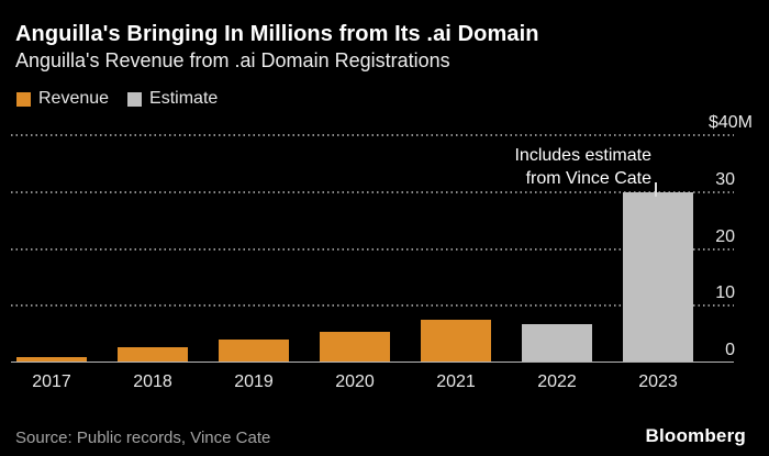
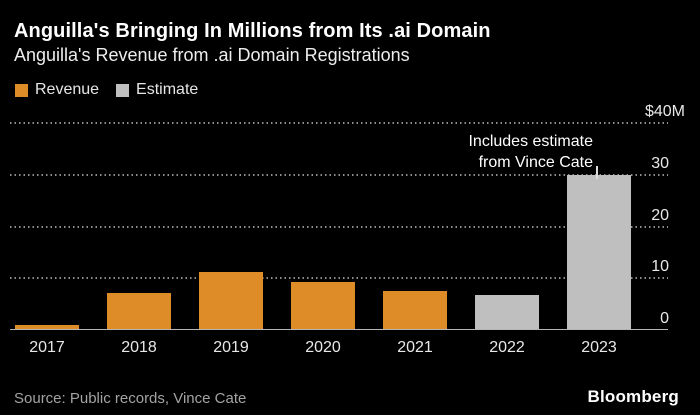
Revenue/2018: 3 -> 7
Revenue/2019: 4 -> 11
Revenue/2020: 5 -> 9
